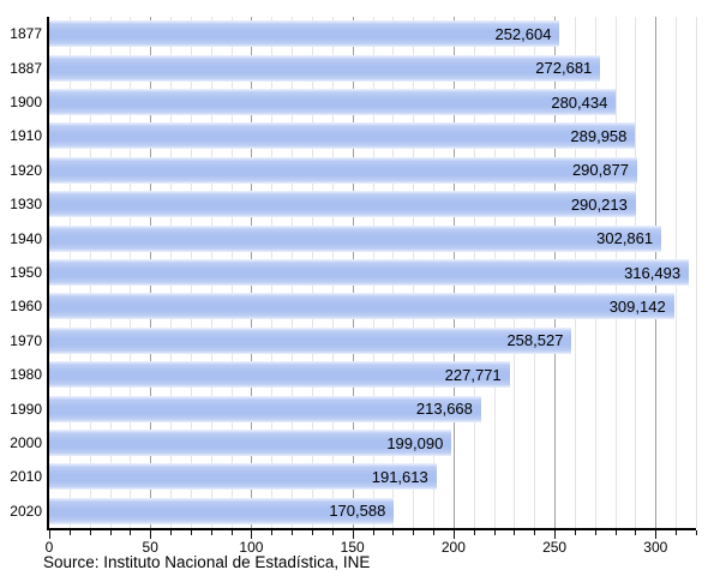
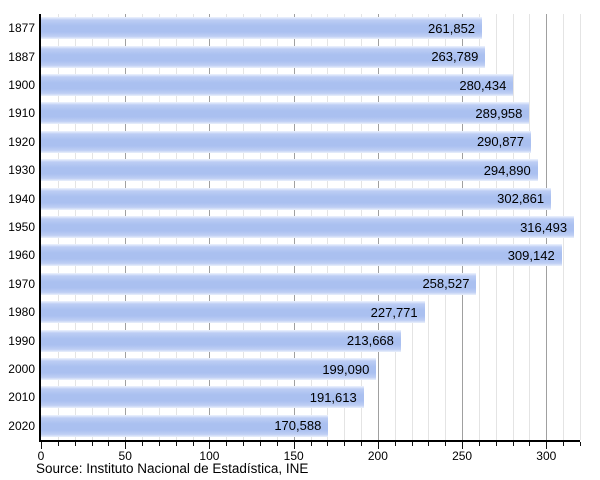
1877: 252,604 -> 261,852
1887: 272,681 -> 263,789
1930: 290,213 -> 294,890
